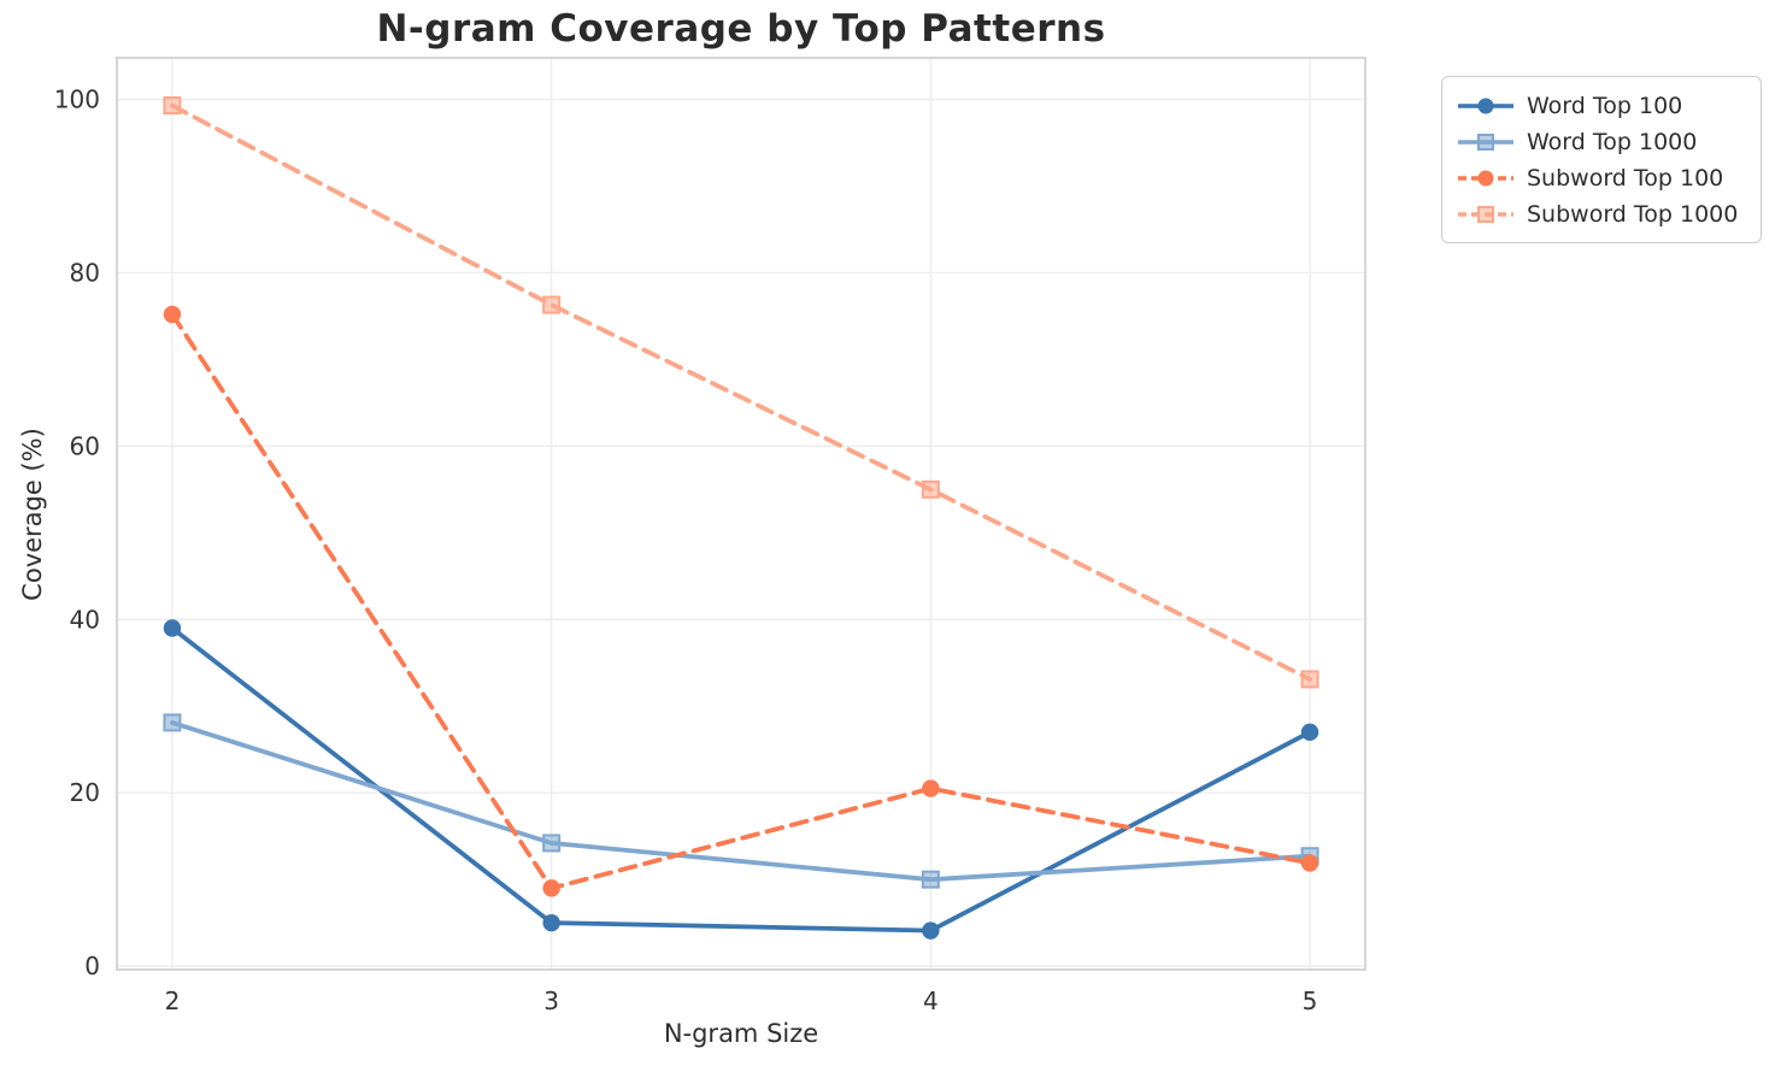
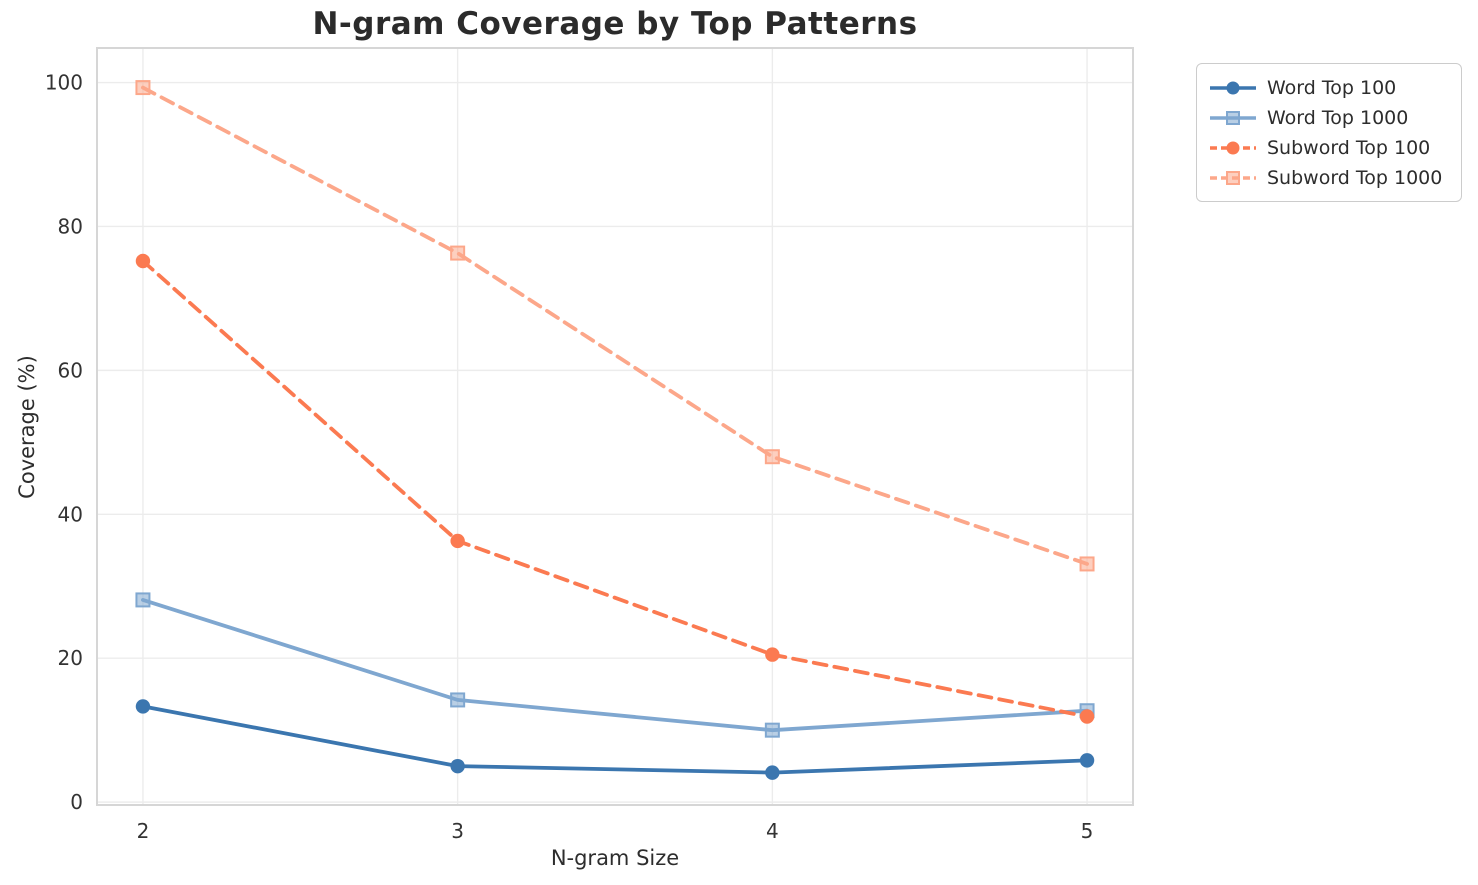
Word Top 100/2: 39 -> 13
Subword Top 100/3: 9 -> 36
Subword Top 1000/4: 55 -> 48
Word Top 100/5: 27 -> 6
